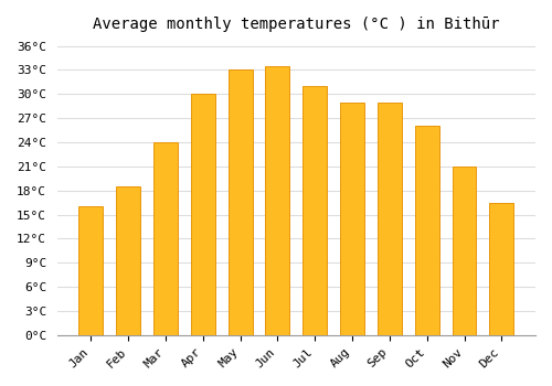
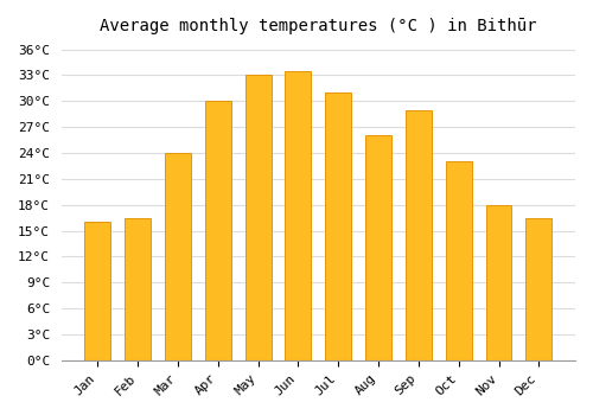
Feb: 18.5°C -> 16.4°C
Aug: 29.0°C -> 26.0°C
Oct: 26.0°C -> 23.0°C
Nov: 21.0°C -> 18.0°C
